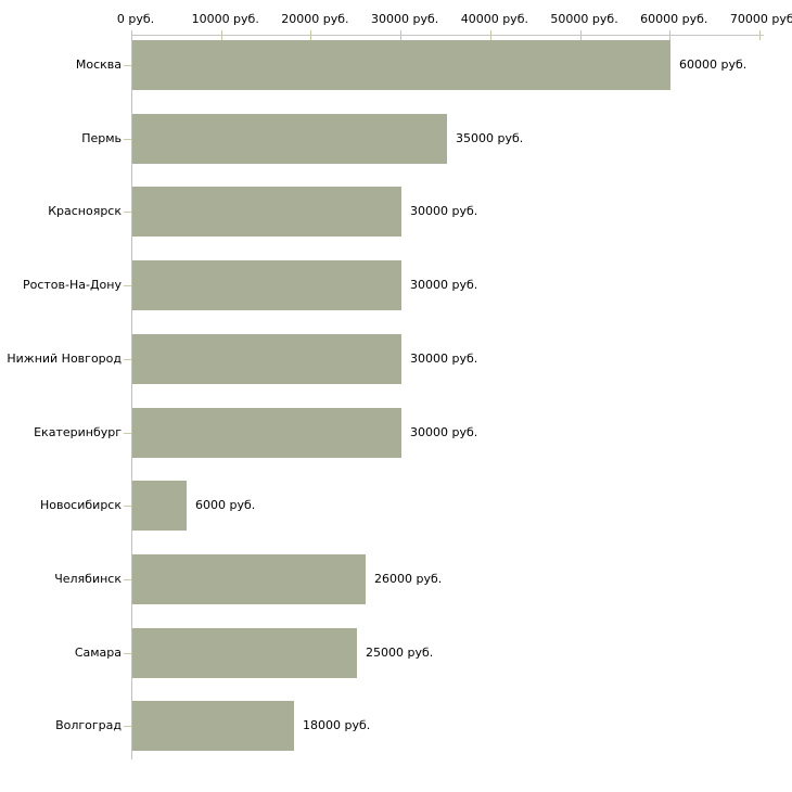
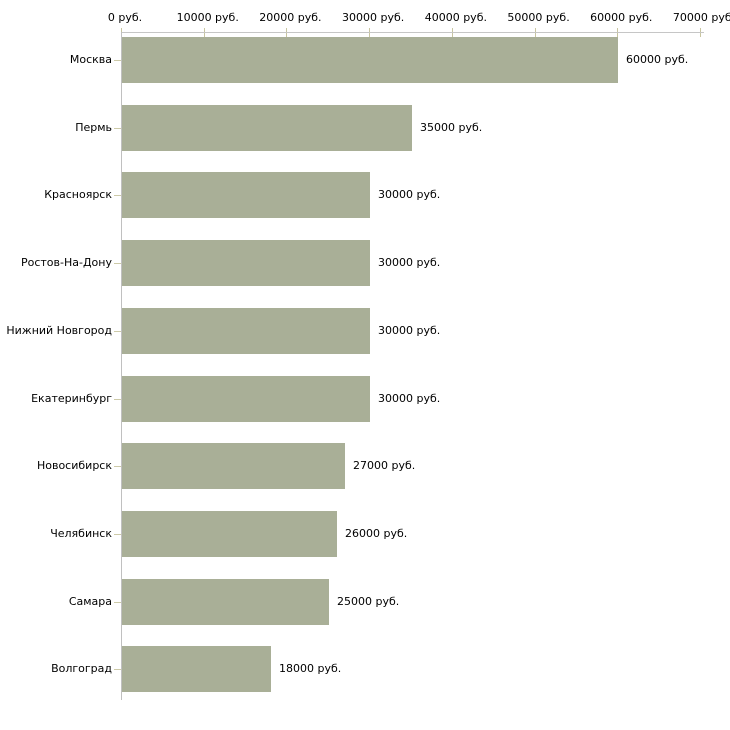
Новосибирск: 6000 -> 27000
